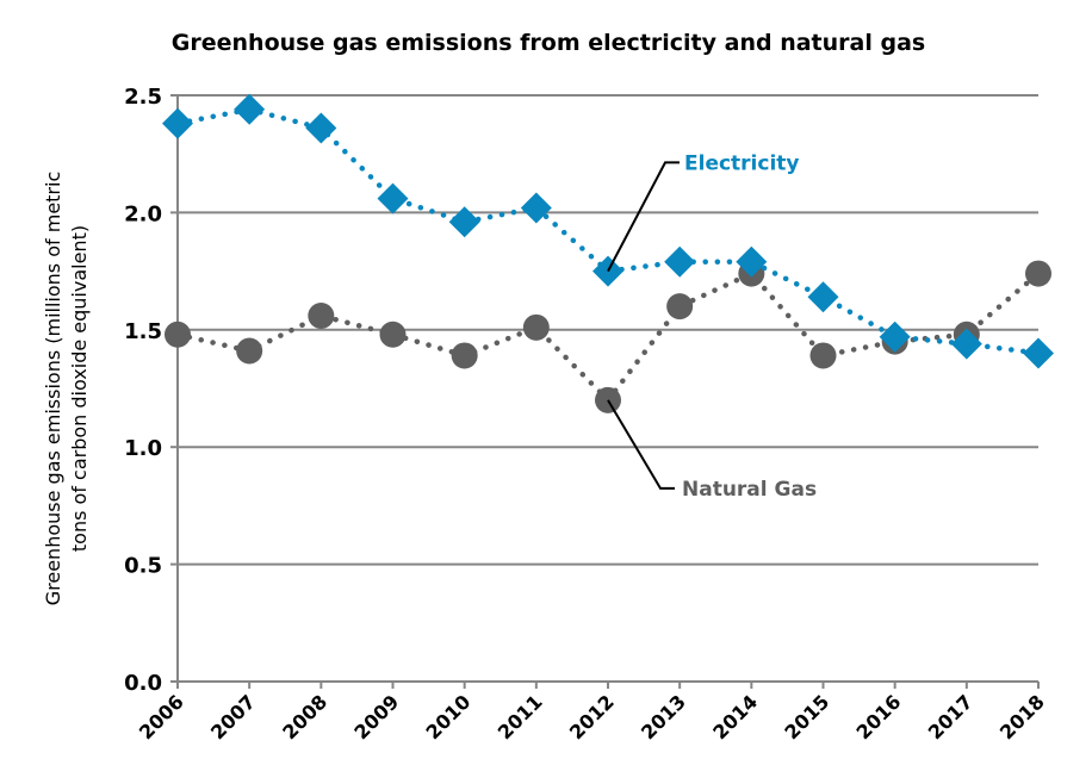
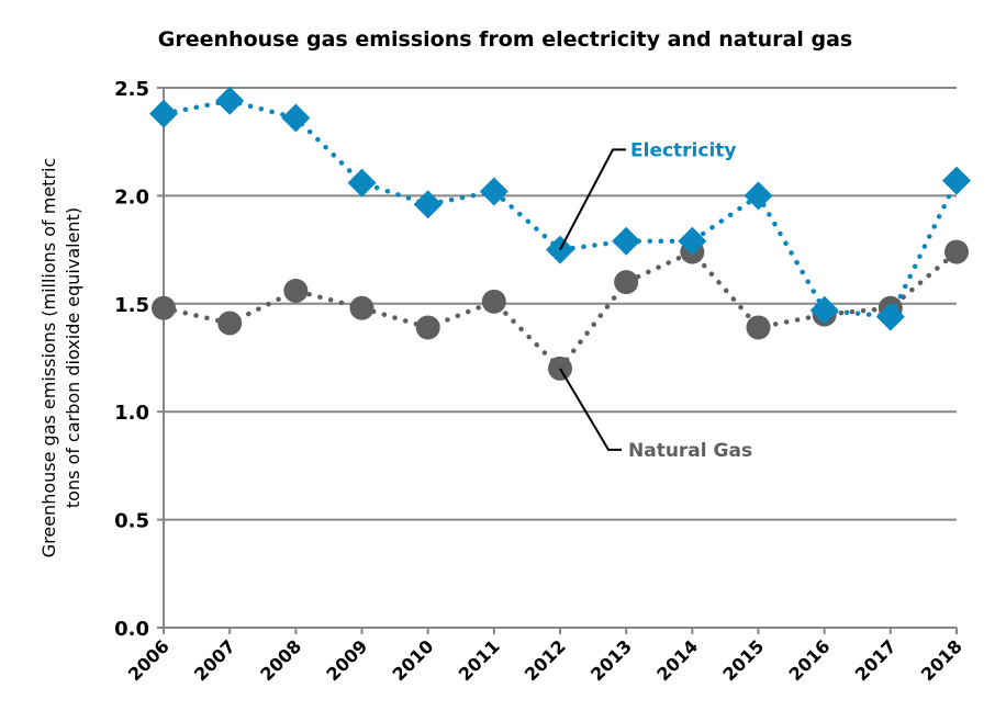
Electricity/2015: 1.64 -> 2.00
Electricity/2018: 1.40 -> 2.07
